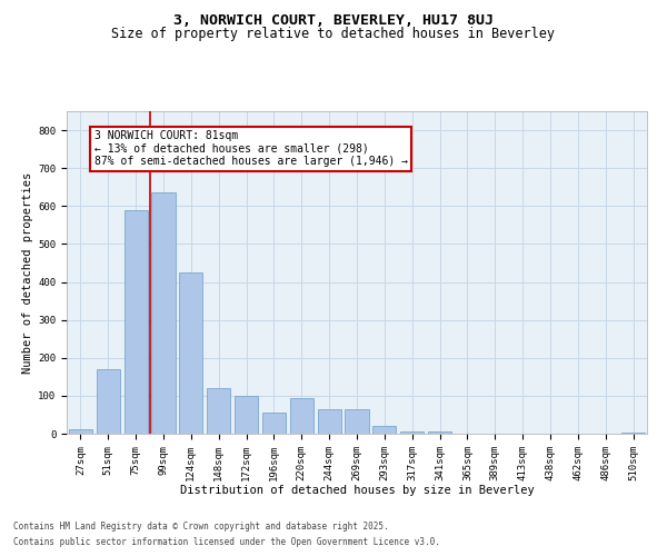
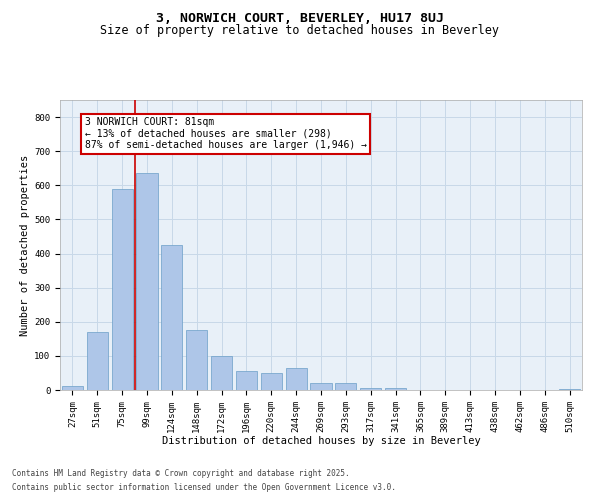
148sqm: 120 -> 175
220sqm: 95 -> 50
269sqm: 65 -> 20
